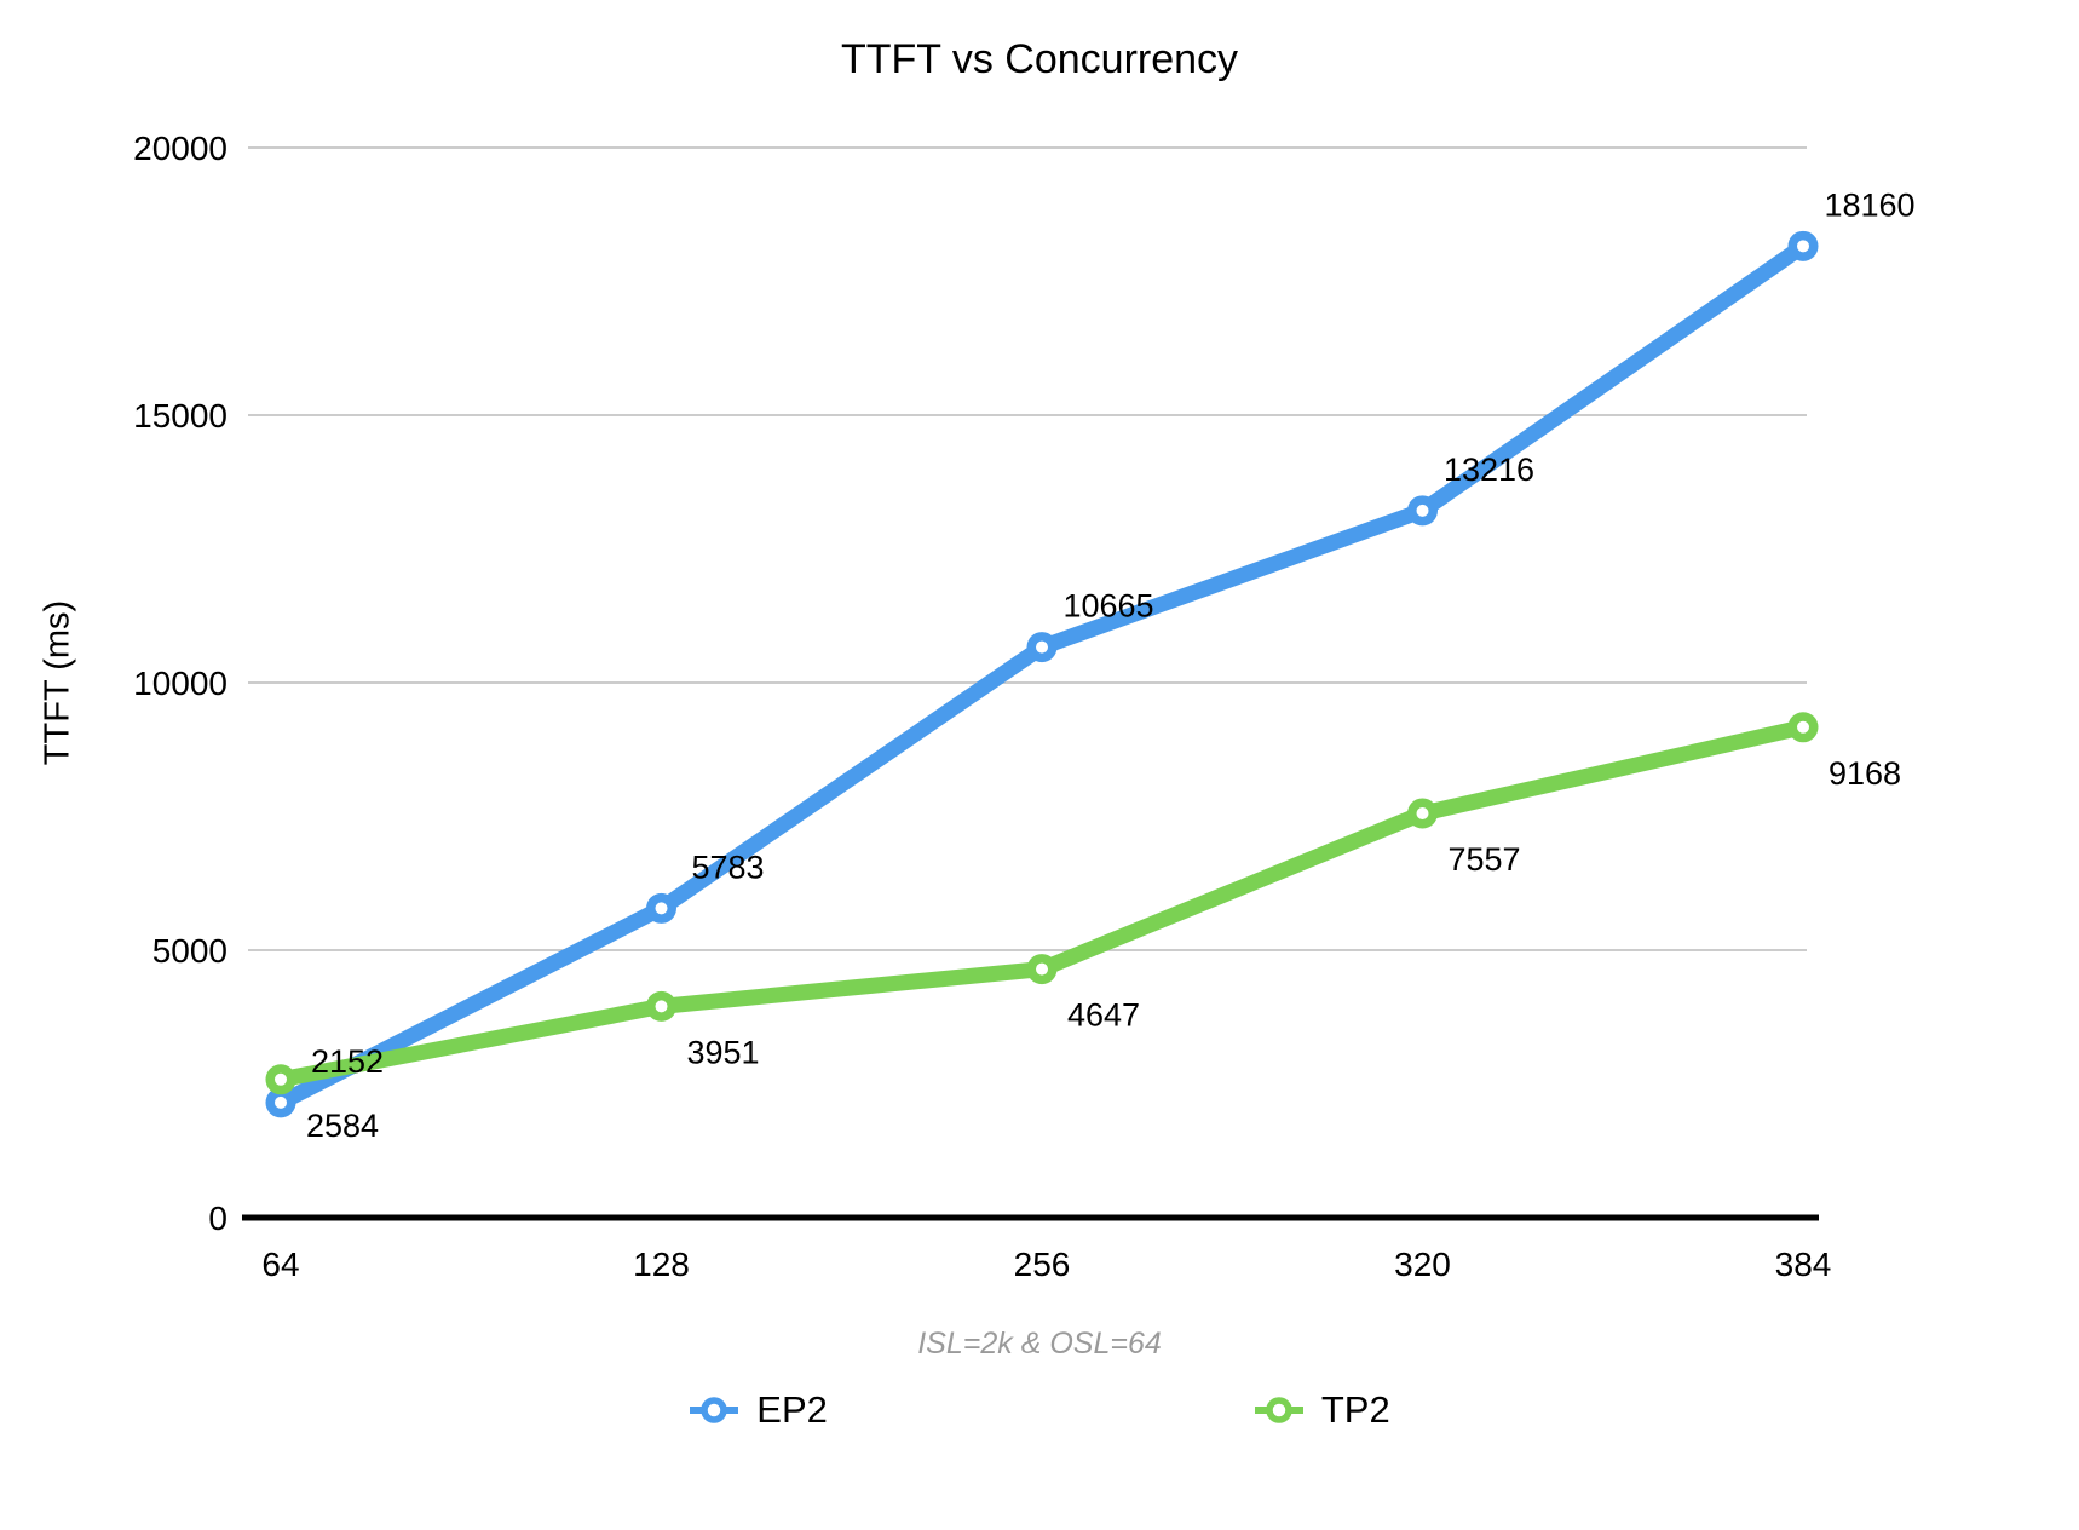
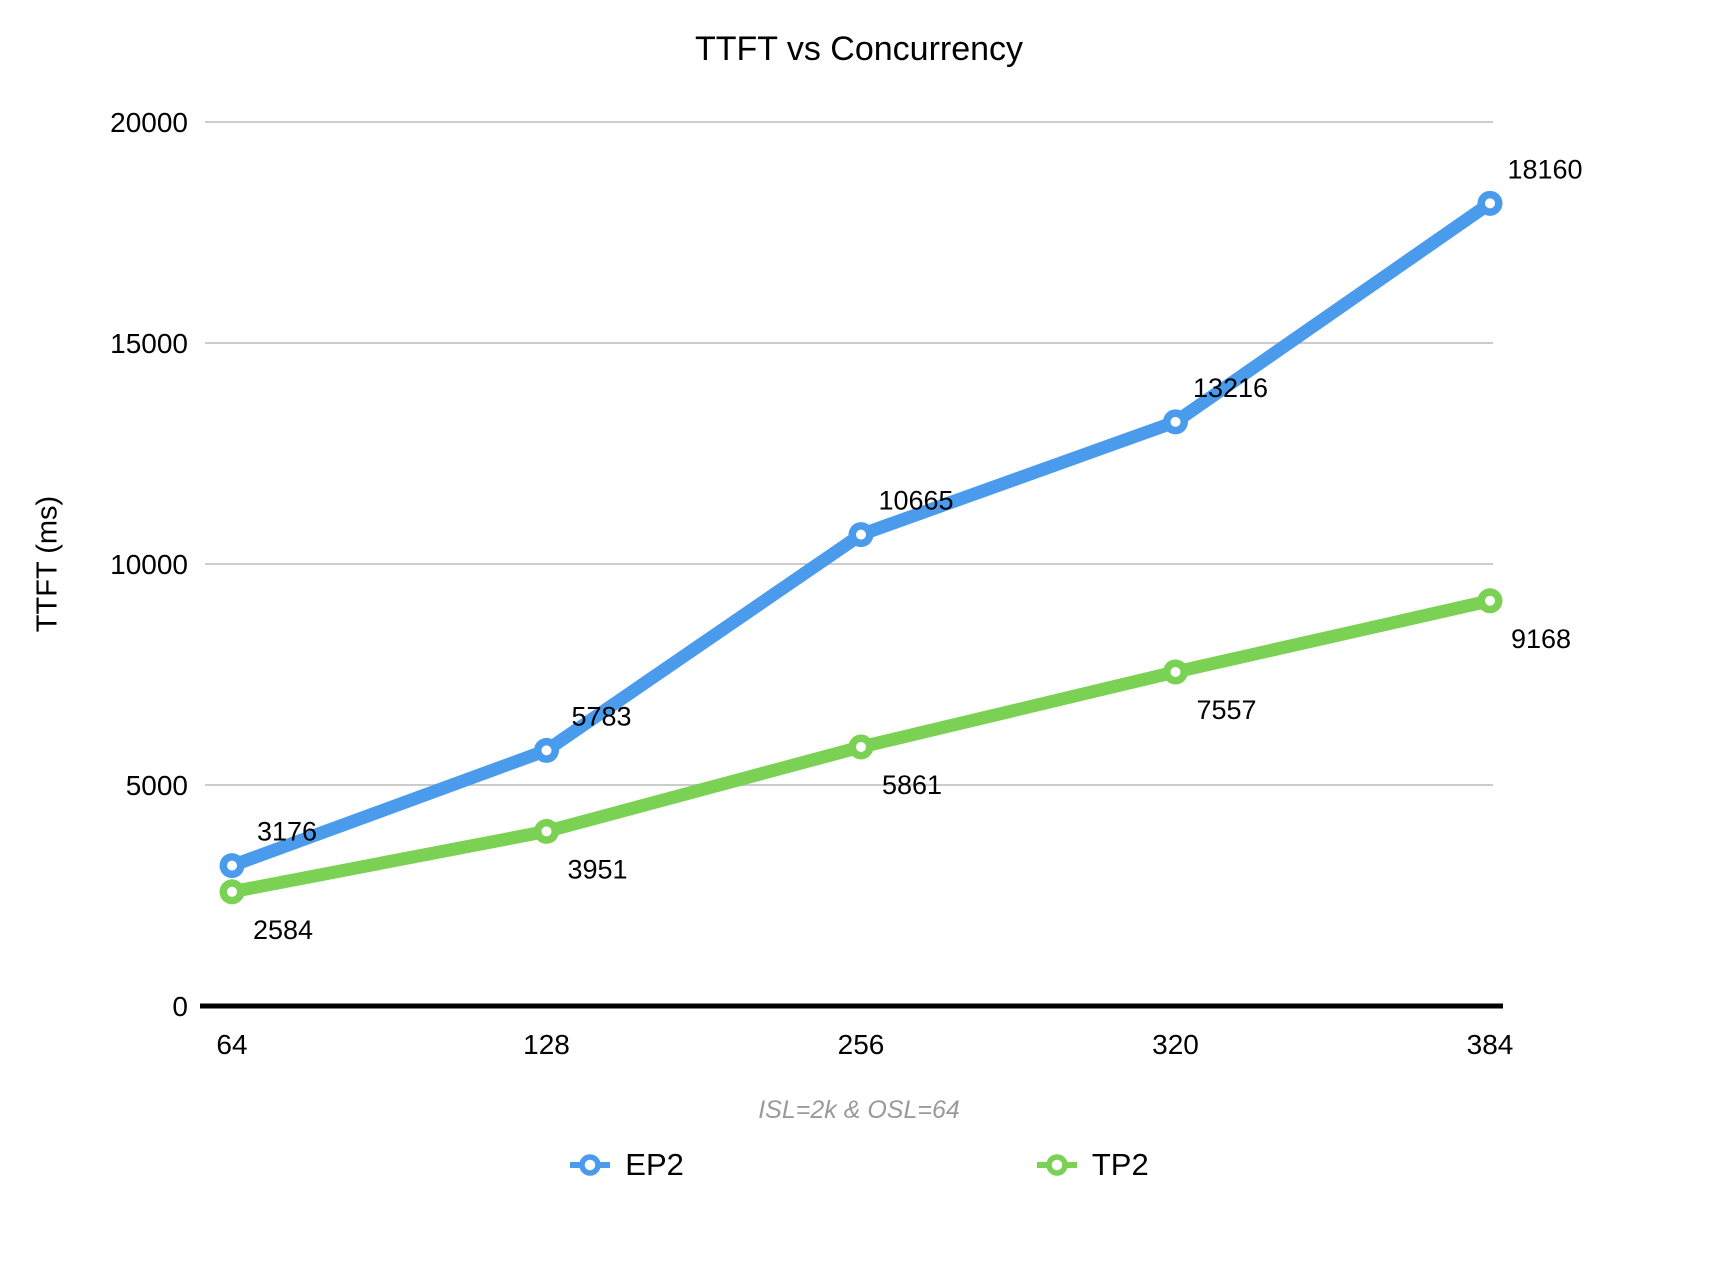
EP2/64: 2152 -> 3176
TP2/256: 4647 -> 5861
